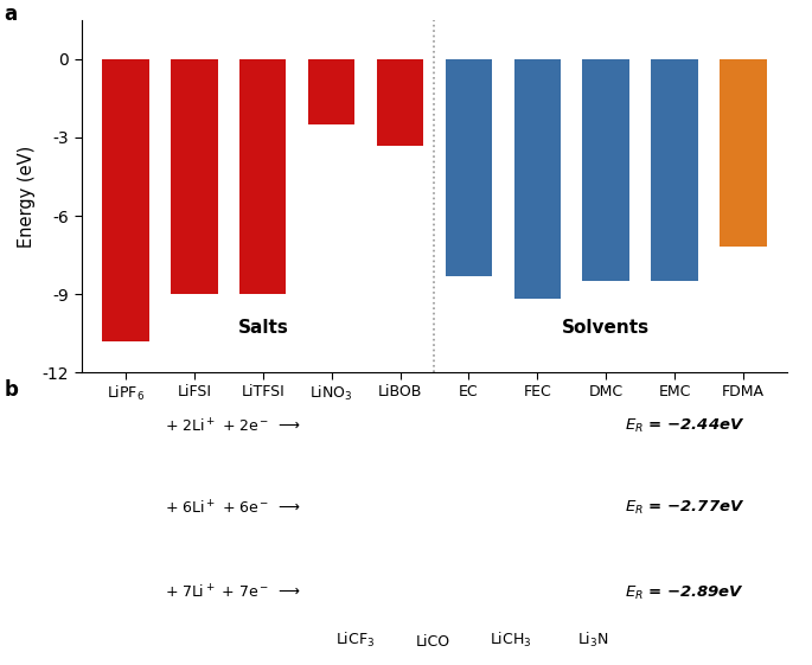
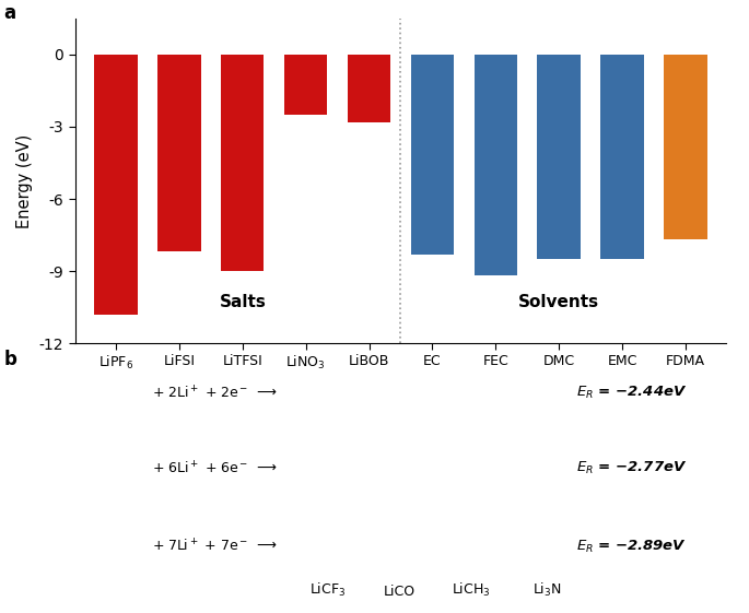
LiFSI: -9.0 -> -8.2
LiBOB: -3.3 -> -2.8
FDMA: -7.2 -> -7.7
